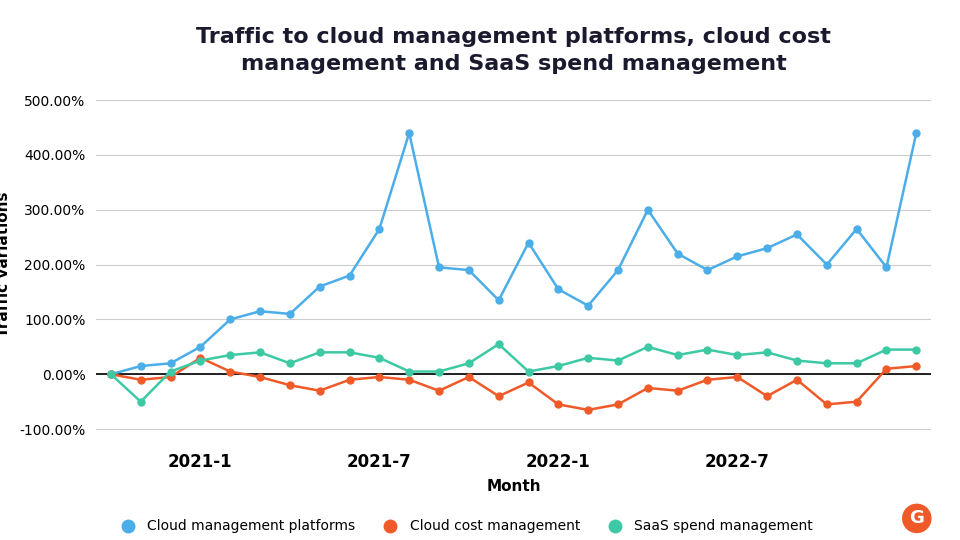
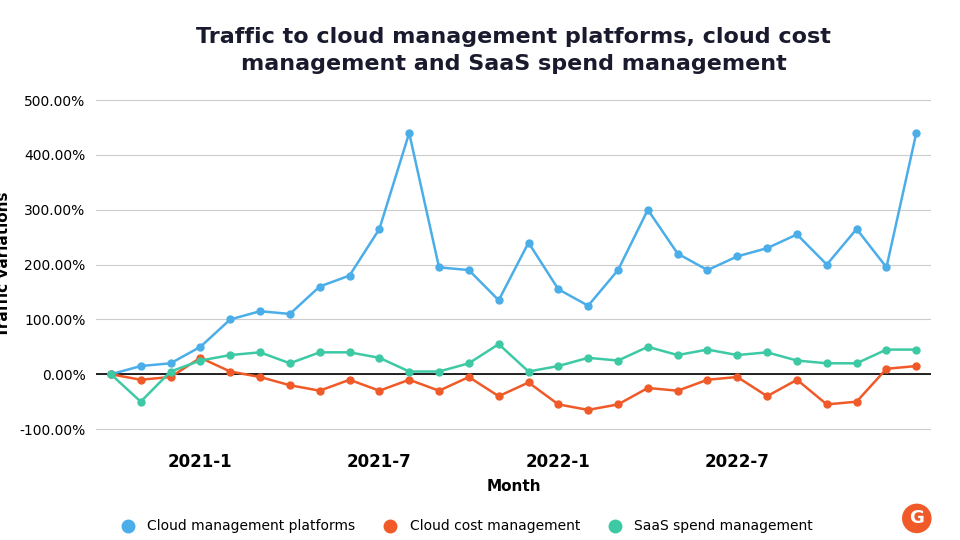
Cloud cost management/2021-7: -5% -> -30%
